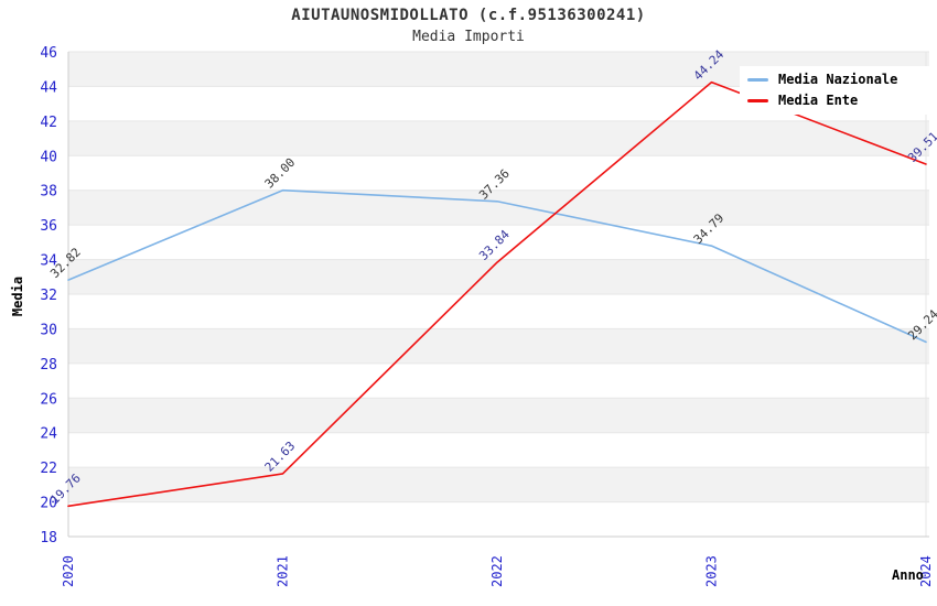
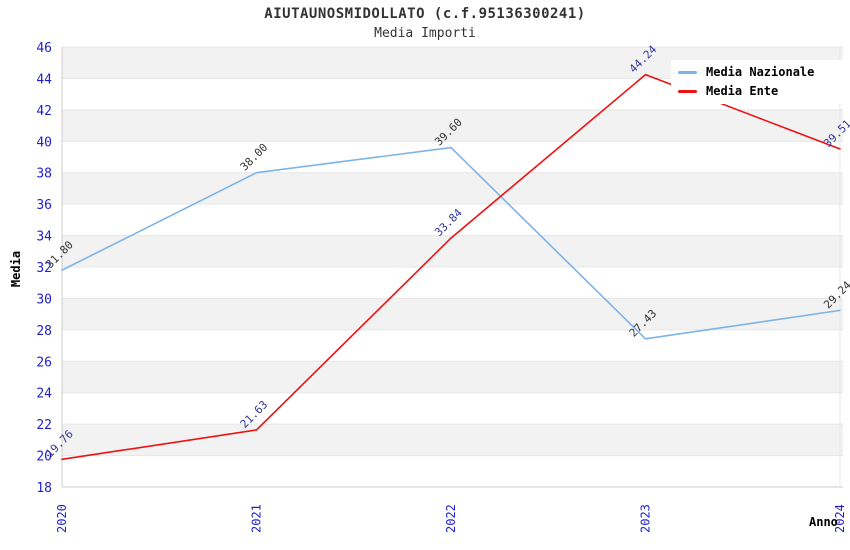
Media Nazionale/2020: 32.82 -> 31.80
Media Nazionale/2022: 37.36 -> 39.60
Media Nazionale/2023: 34.79 -> 27.43
